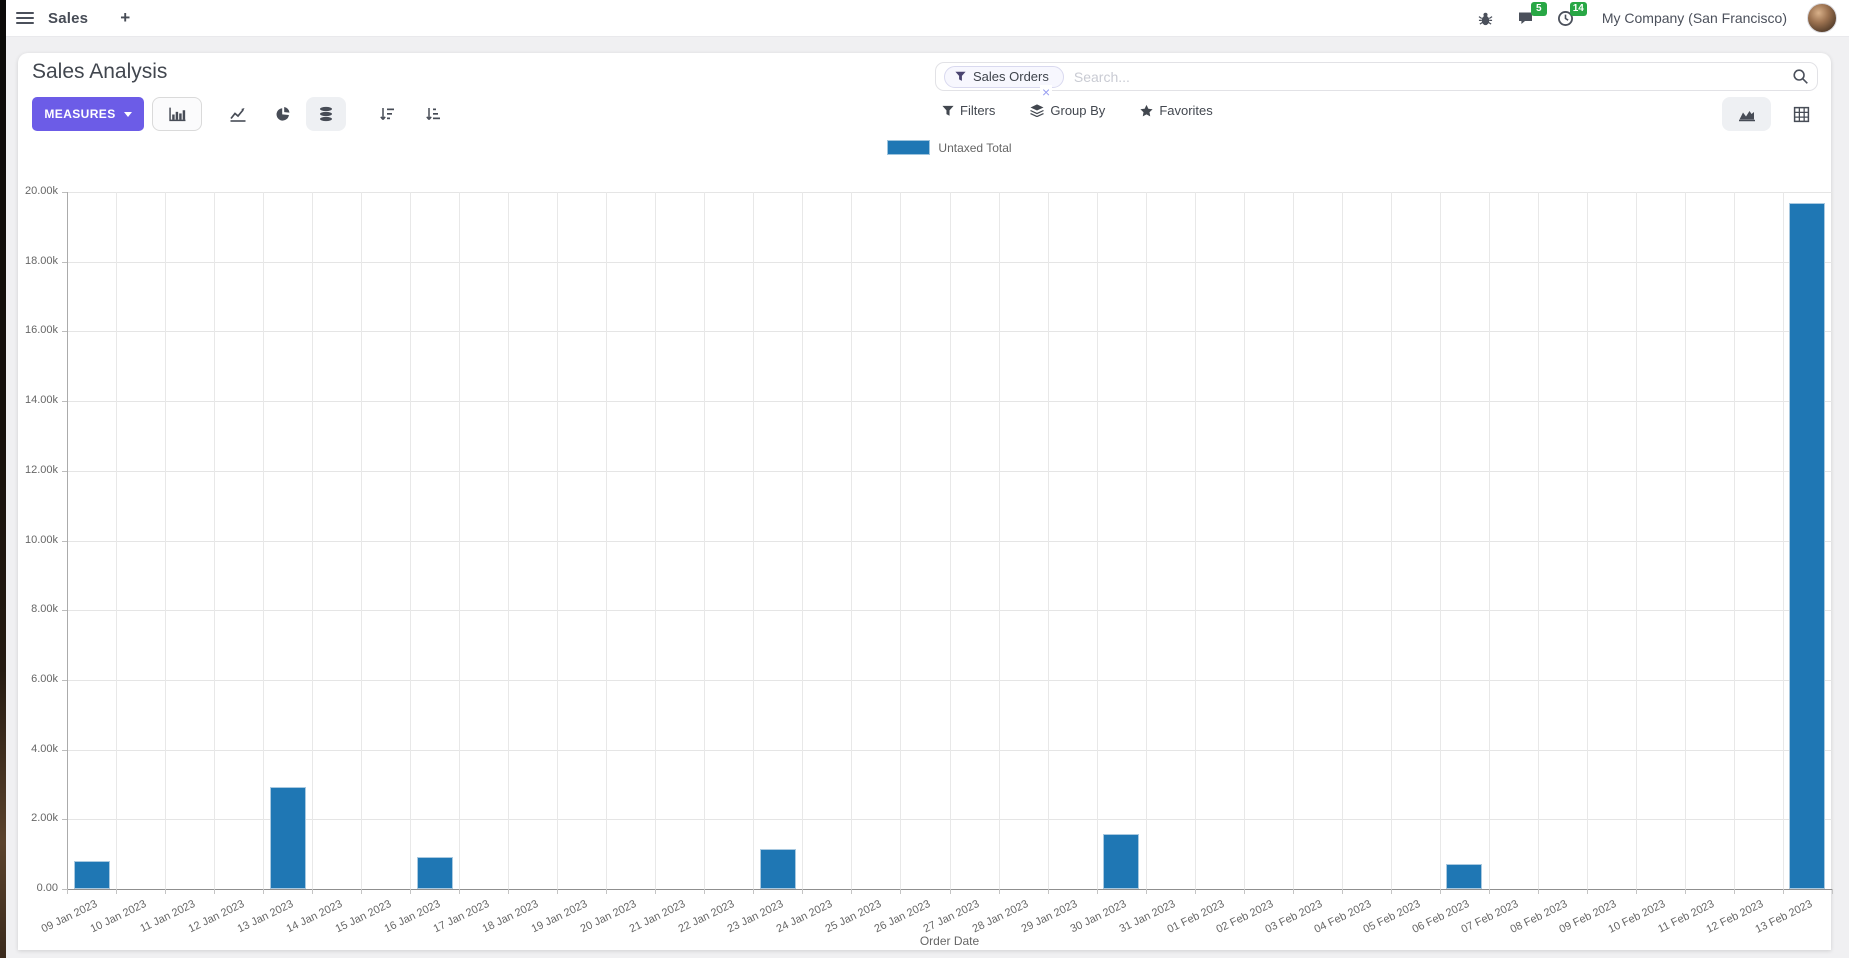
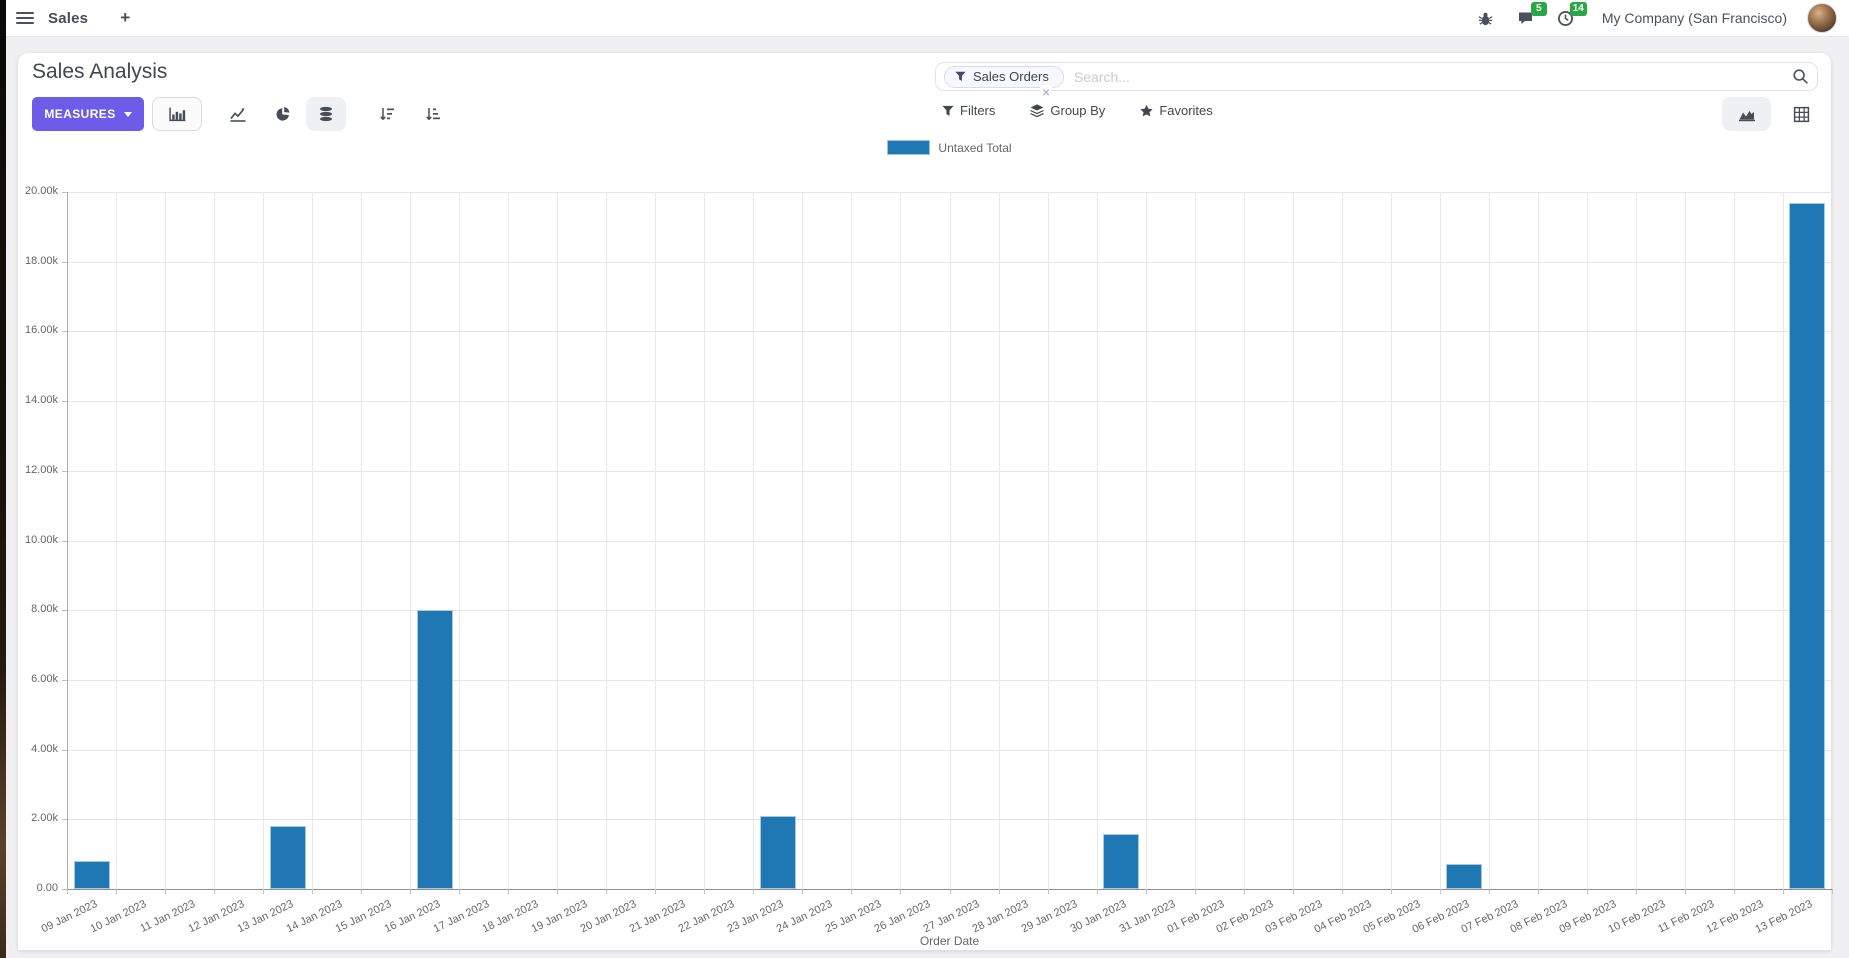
13 Jan 2023: 2.9k -> 1.8k
16 Jan 2023: 0.9k -> 8.0k
23 Jan 2023: 1.1k -> 2.1k
